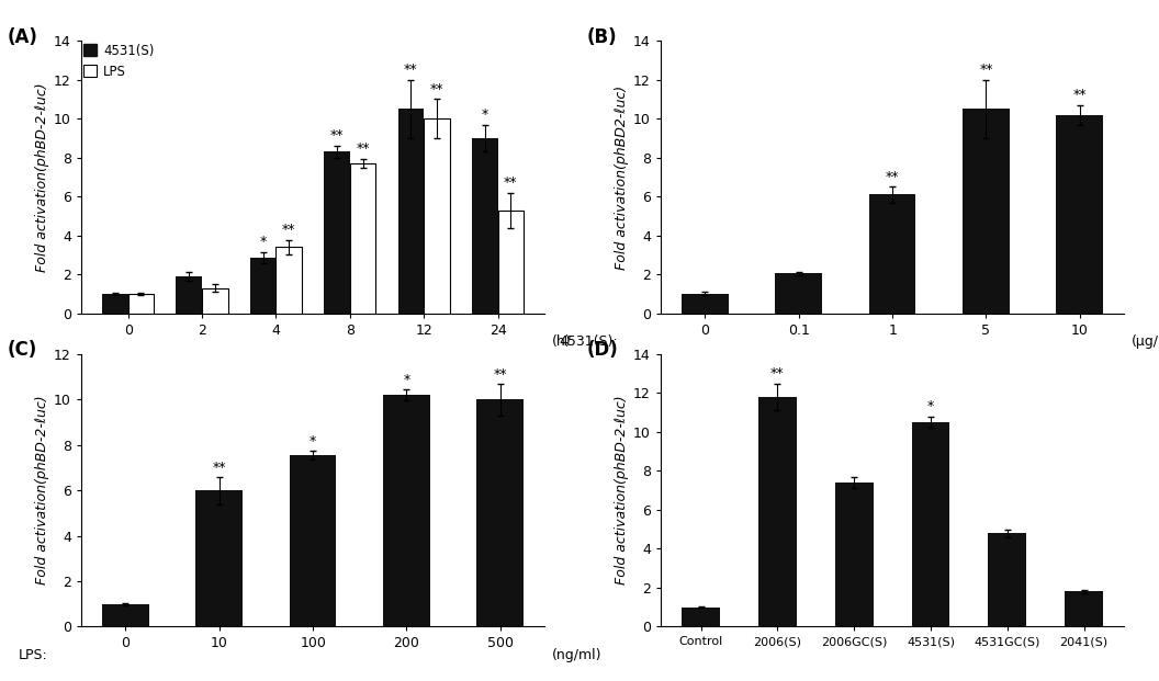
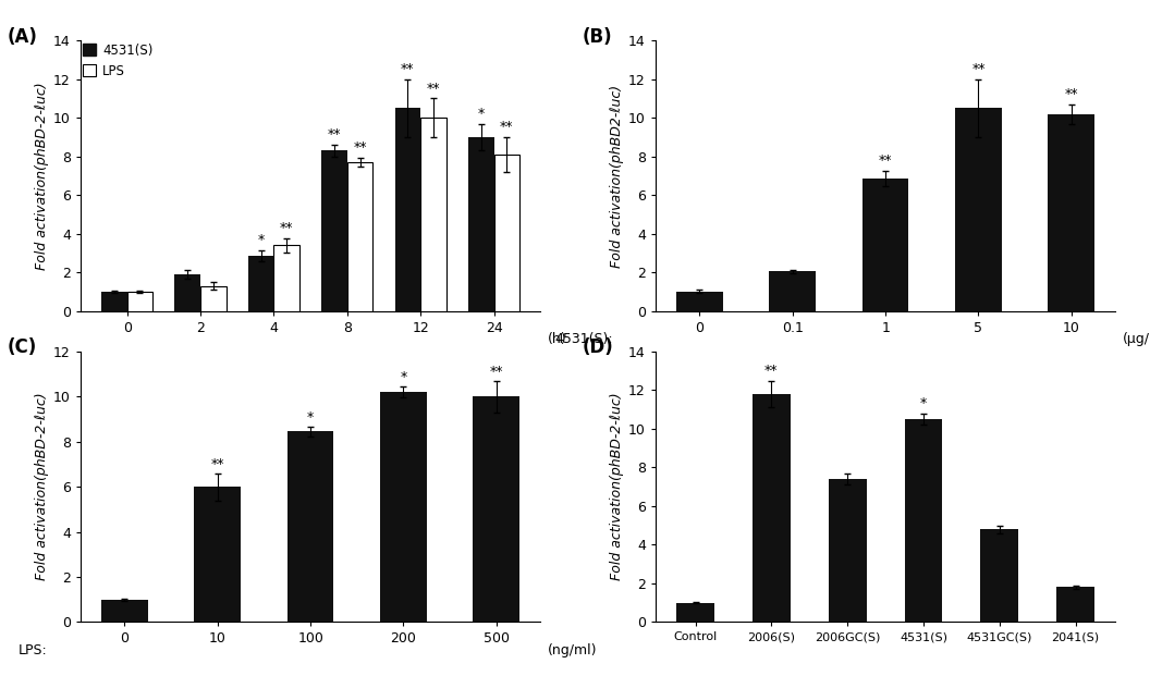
LPS/24: 5.3 -> 8.1
1: 6.1 -> 6.8
100: 7.55 -> 8.45
